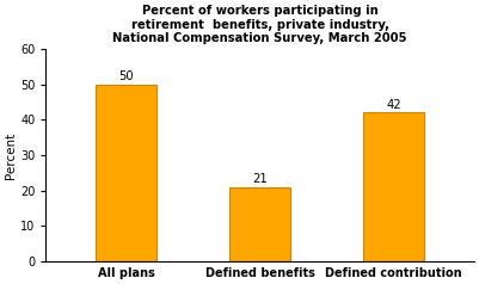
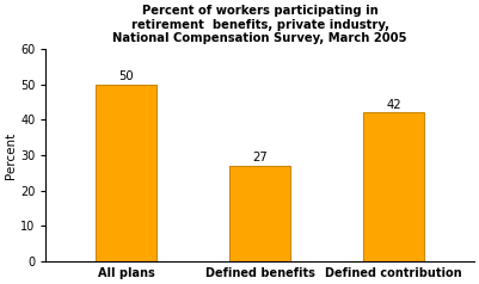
Defined benefits: 21 -> 27
